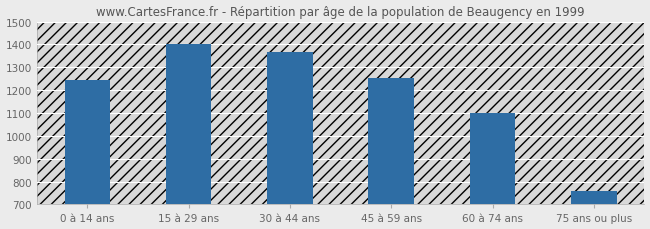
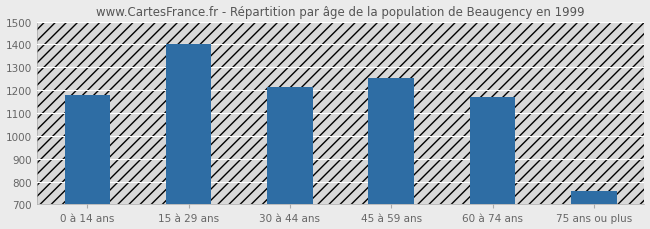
0 à 14 ans: 1245 -> 1180
30 à 44 ans: 1365 -> 1215
60 à 74 ans: 1100 -> 1170
